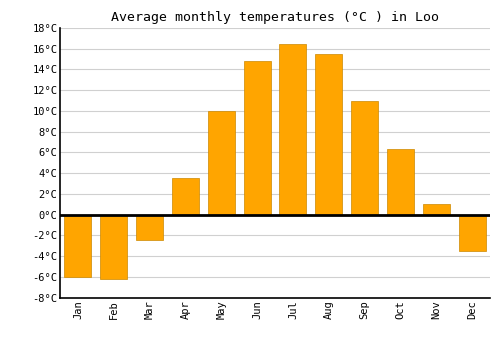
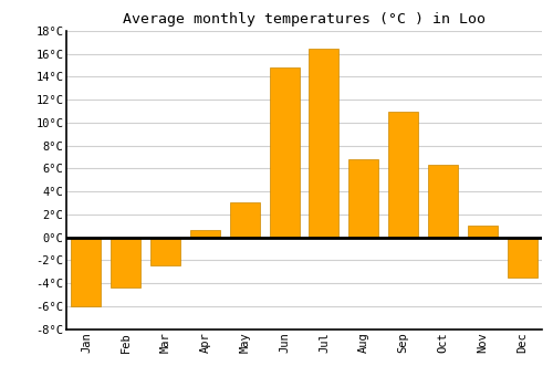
Feb: -6.2°C -> -4.4°C
Apr: 3.5°C -> 0.6°C
May: 10.0°C -> 3.0°C
Aug: 15.5°C -> 6.8°C
